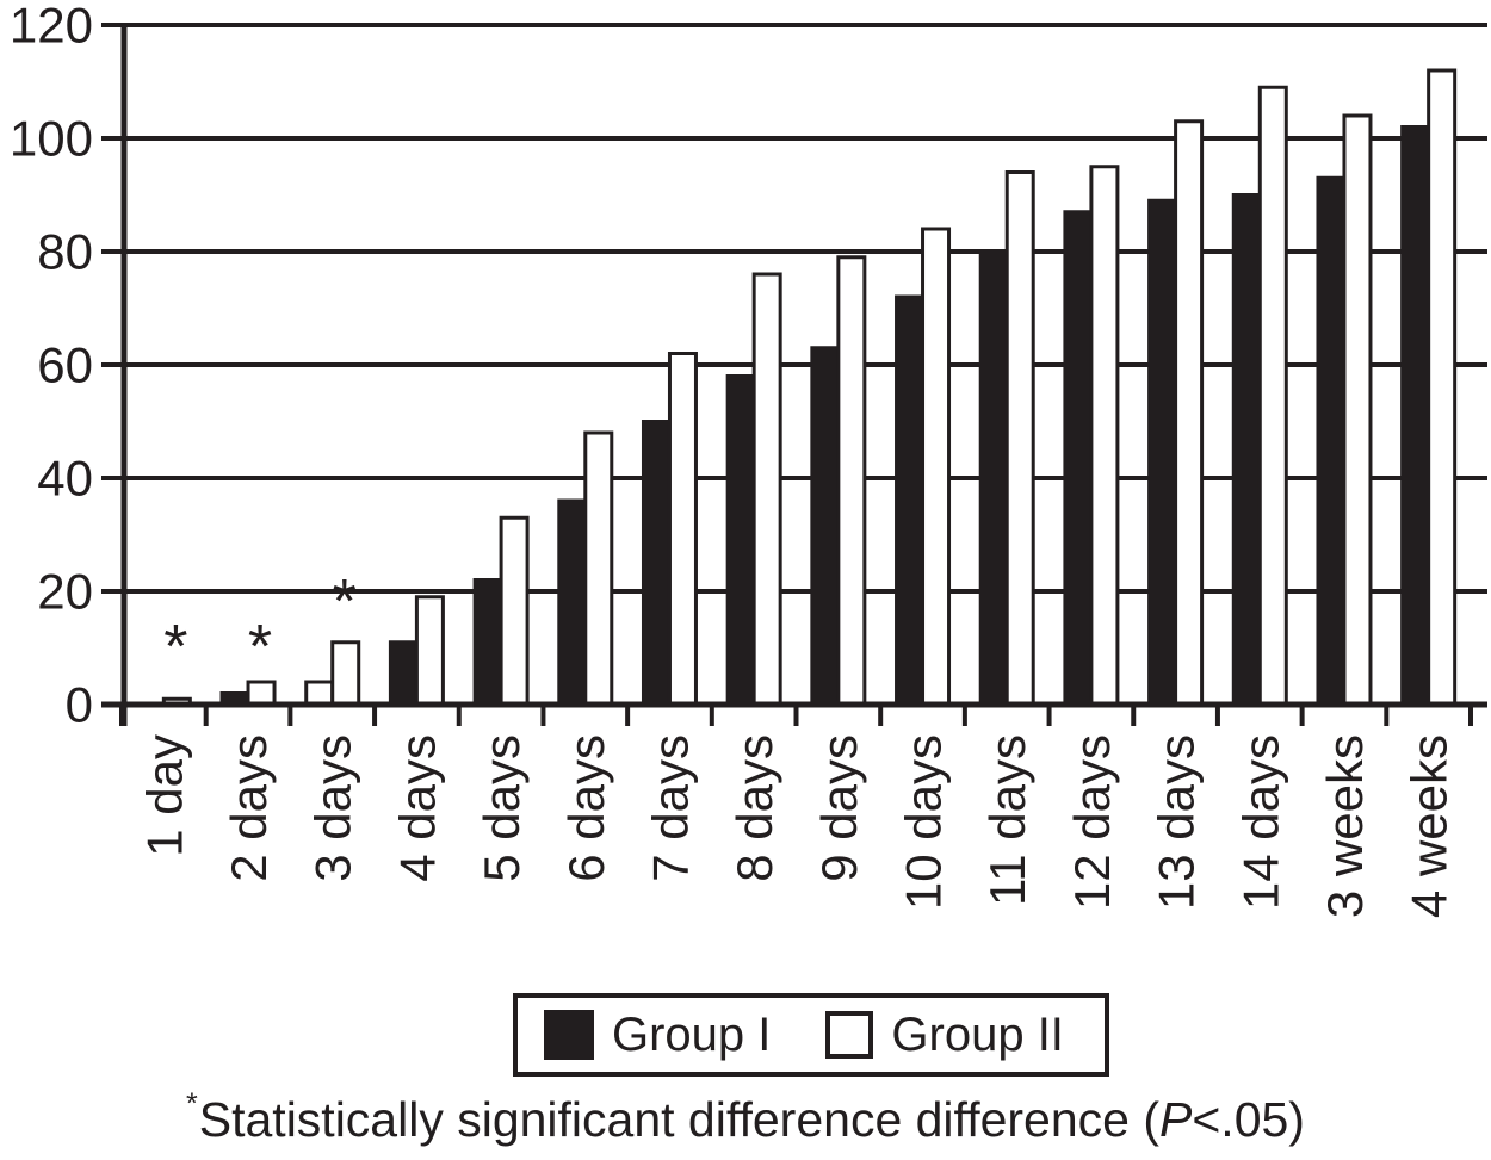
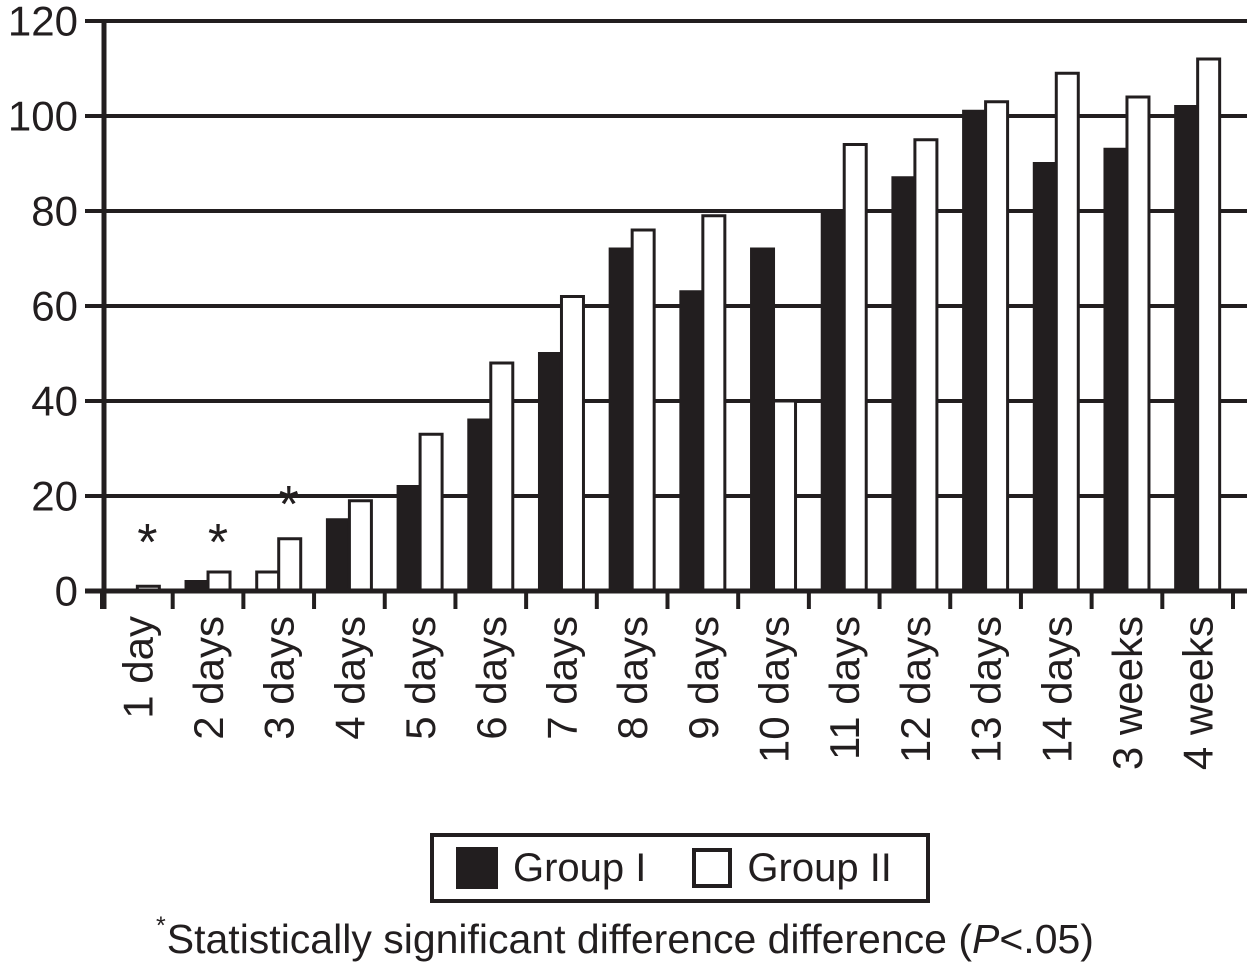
Group I/4 days: 11 -> 15
Group I/8 days: 58 -> 72
Group II/10 days: 84 -> 40
Group I/13 days: 89 -> 101
